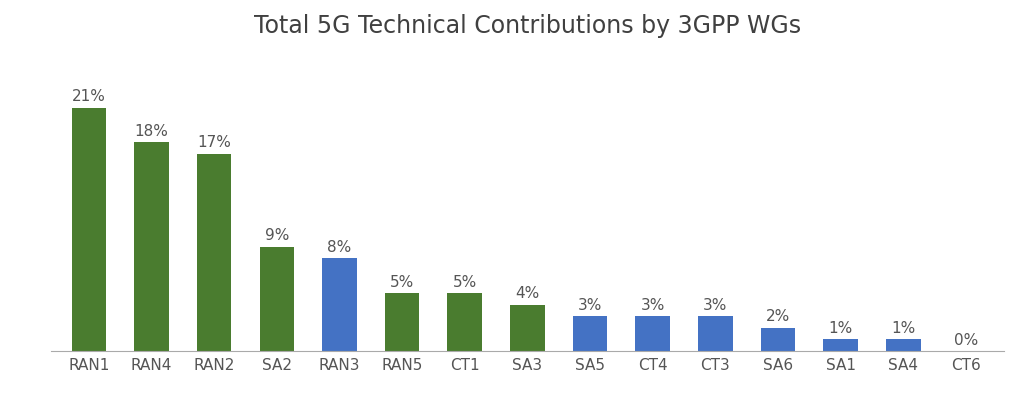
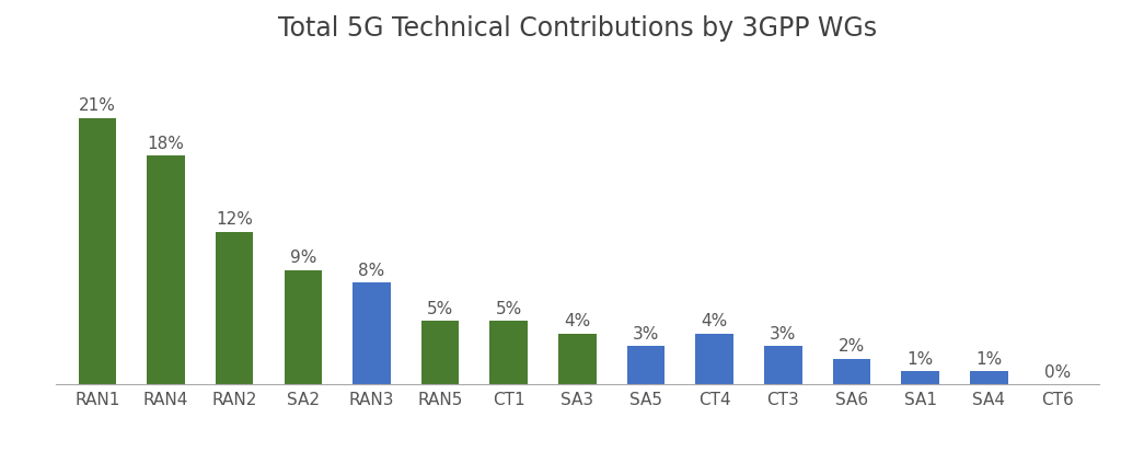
RAN2: 17% -> 12%
CT4: 3% -> 4%
